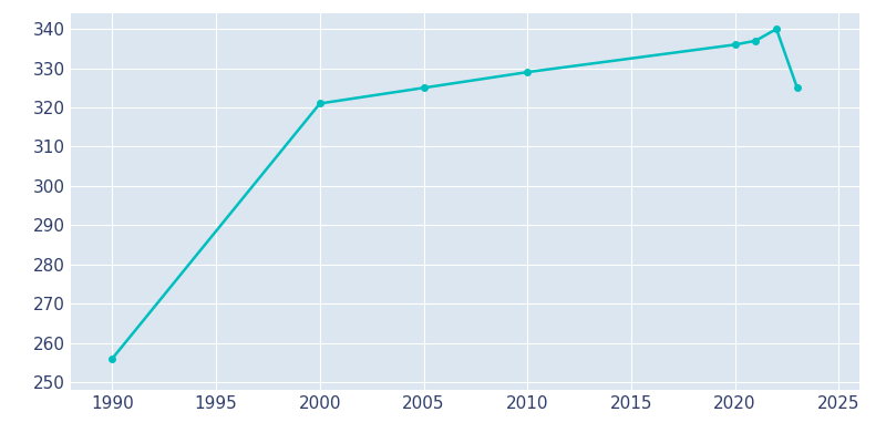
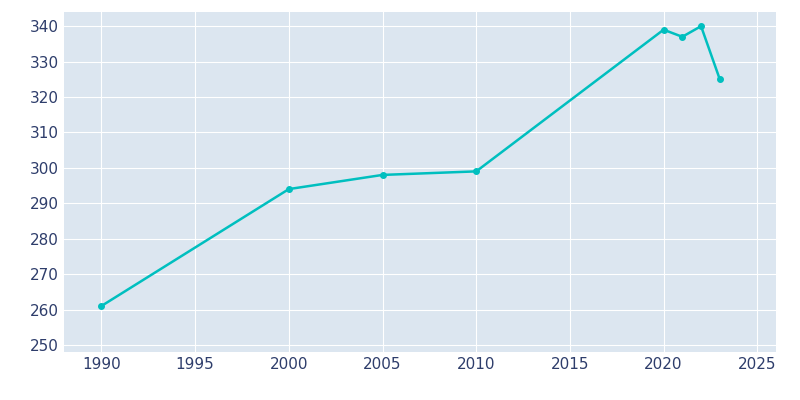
1990: 256 -> 261
2000: 321 -> 294
2005: 325 -> 298
2010: 329 -> 299
2020: 336 -> 339
